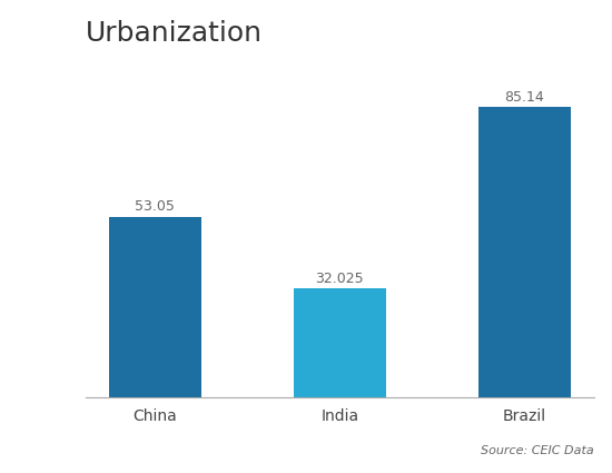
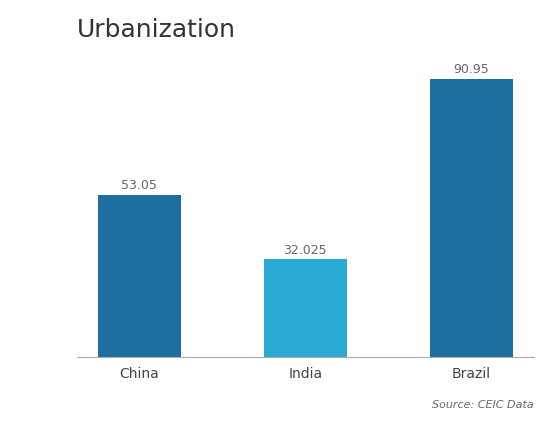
Brazil: 85.14 -> 90.95
